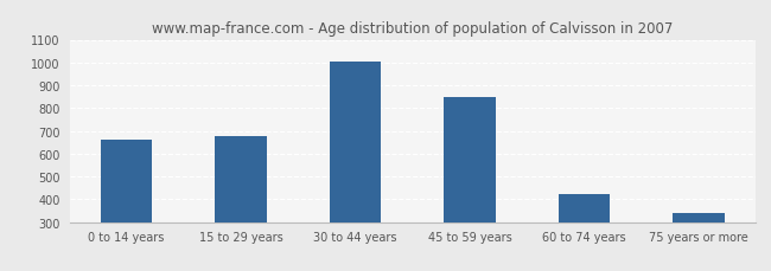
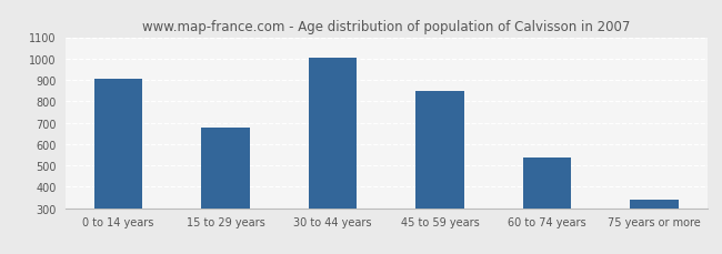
0 to 14 years: 660 -> 900
60 to 74 years: 420 -> 540
